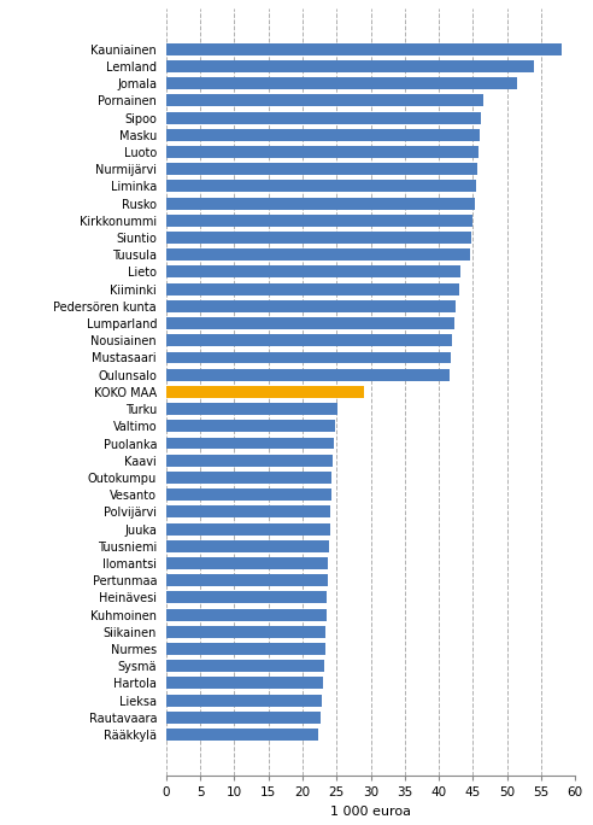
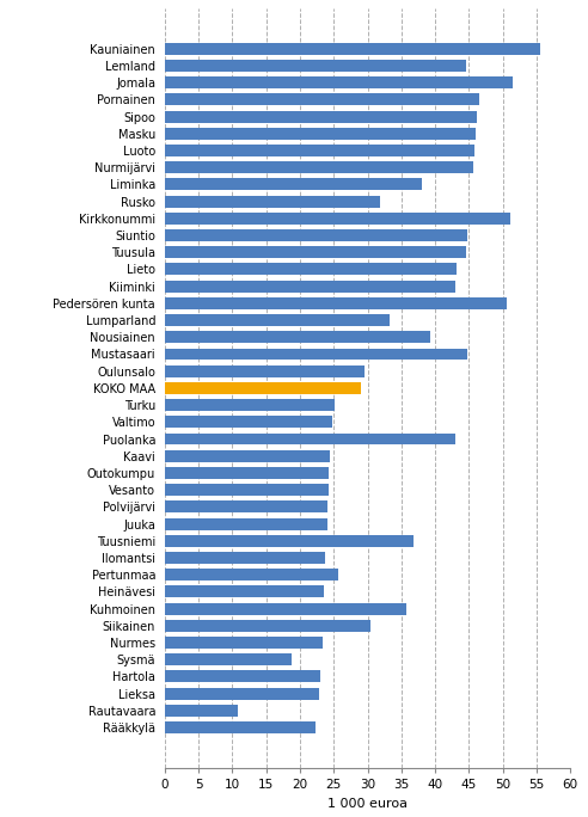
Kauniainen: 58.0 -> 55.6
Lemland: 54.0 -> 44.6
Liminka: 45.4 -> 38.0
Rusko: 45.2 -> 31.8
Kirkkonummi: 45.0 -> 51.2
Pedersören kunta: 42.5 -> 50.6
Lumparland: 42.2 -> 33.2
Nousiainen: 42.0 -> 39.2
Mustasaari: 41.8 -> 44.8
Oulunsalo: 41.6 -> 29.6
Puolanka: 24.6 -> 43.0
Tuusniemi: 23.9 -> 36.8
Pertunmaa: 23.7 -> 25.6
Kuhmoinen: 23.5 -> 35.8
Siikainen: 23.4 -> 30.4
Sysmä: 23.2 -> 18.8
Rautavaara: 22.6 -> 10.8
